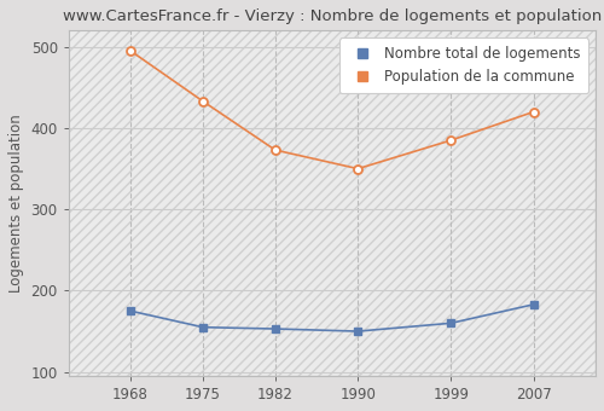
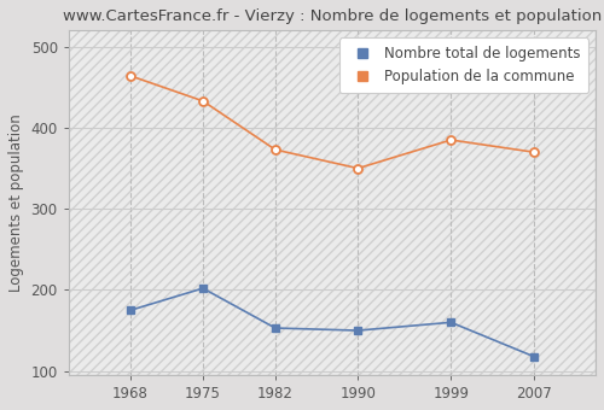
Population de la commune/1968: 495 -> 464
Nombre total de logements/1975: 155 -> 202
Nombre total de logements/2007: 183 -> 118
Population de la commune/2007: 420 -> 370
